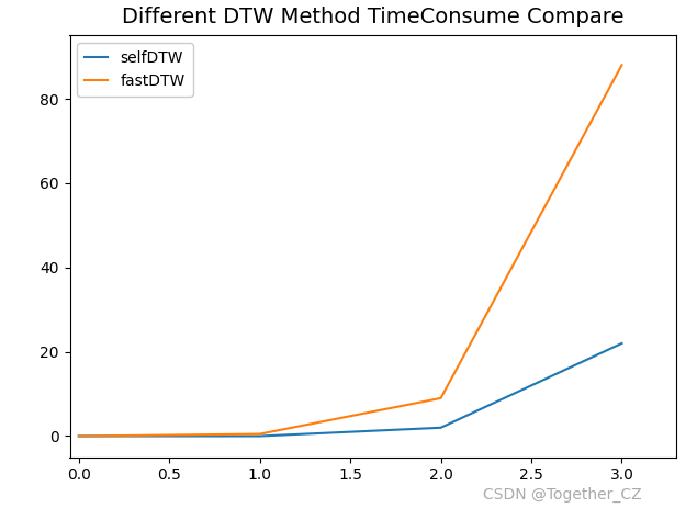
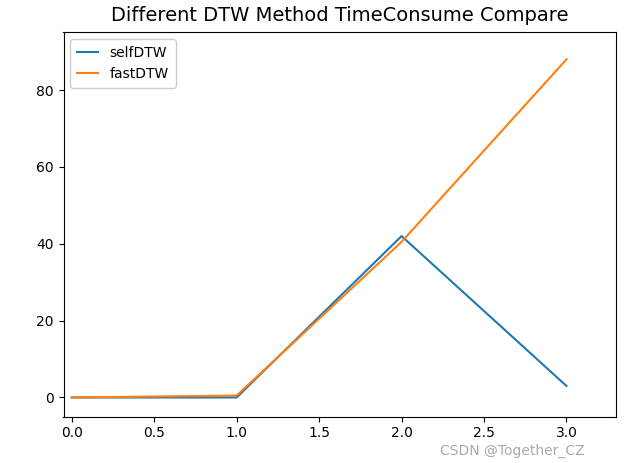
selfDTW/2.0: 2 -> 42
fastDTW/2.0: 9.0 -> 40.5
selfDTW/3.0: 22 -> 3
